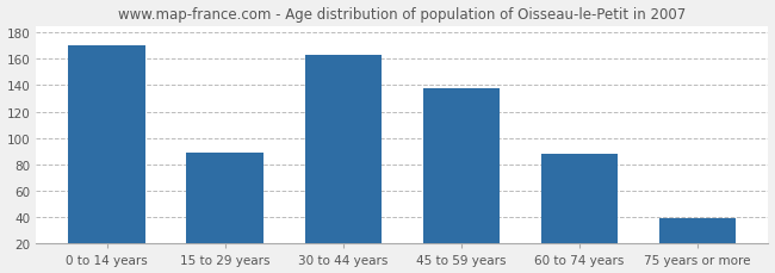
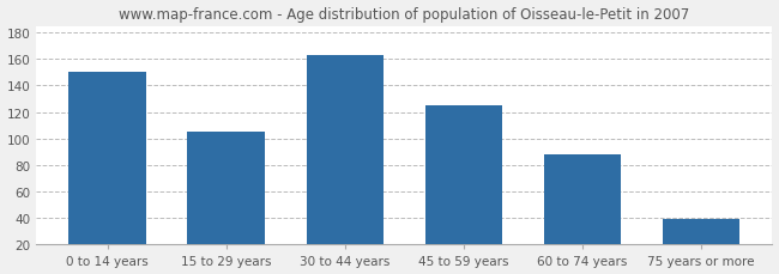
0 to 14 years: 170 -> 150
15 to 29 years: 89 -> 105
45 to 59 years: 138 -> 125
